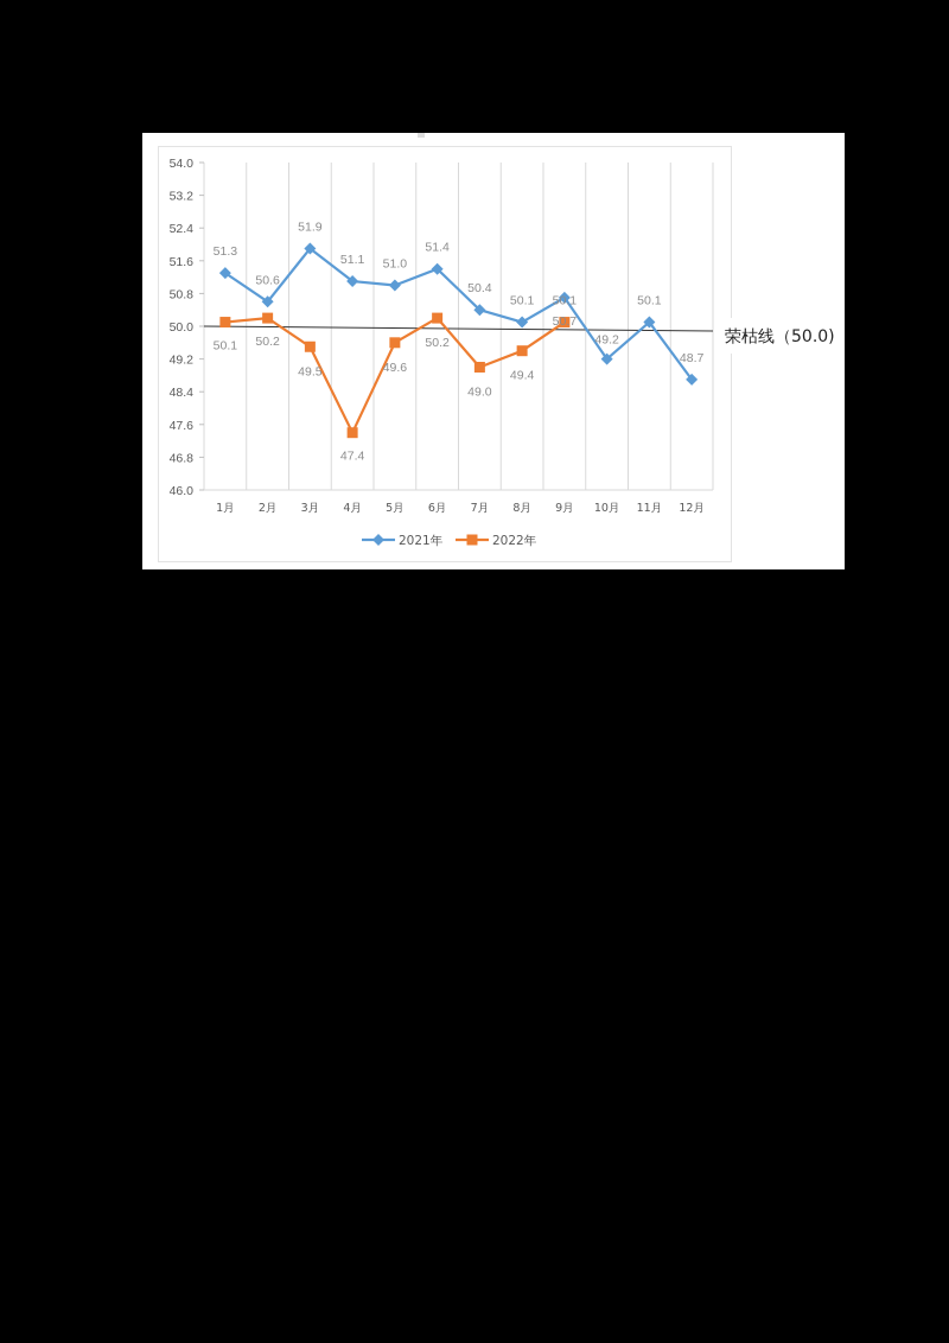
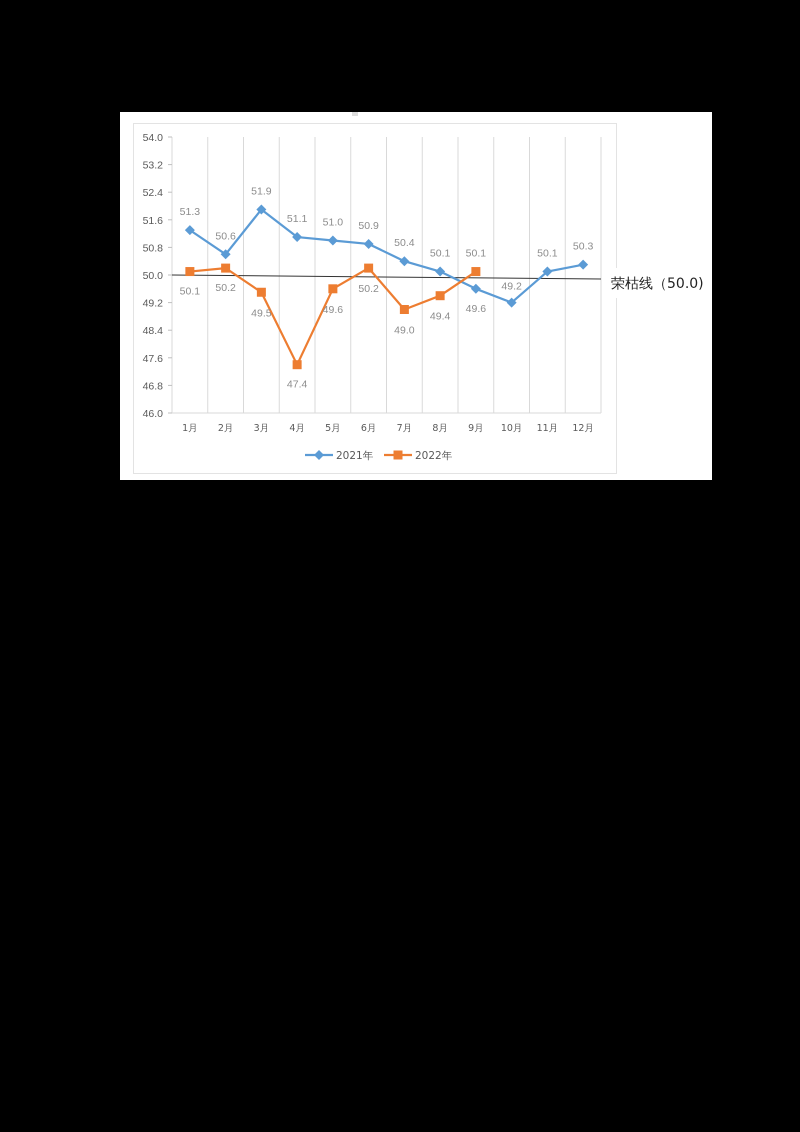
2021年/6月: 51.4 -> 50.9
2021年/9月: 50.7 -> 49.6
2021年/12月: 48.7 -> 50.3
